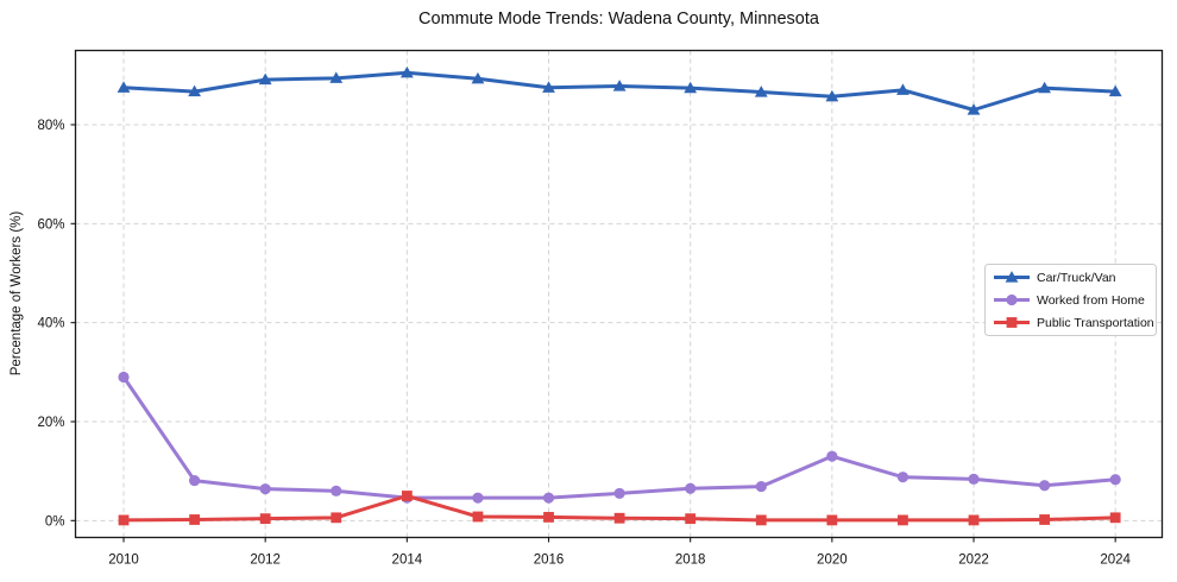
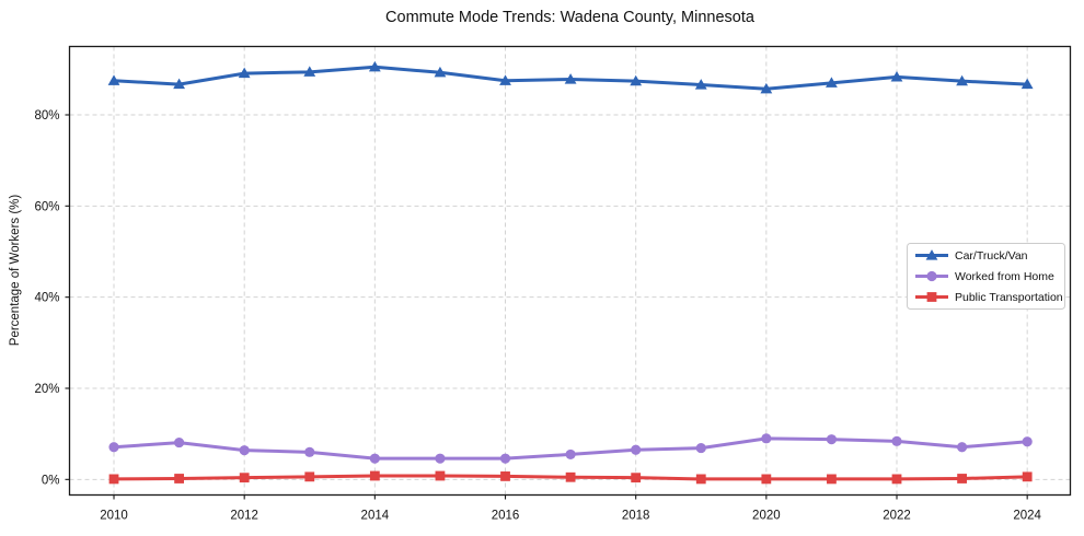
Worked from Home/2010: 29% -> 7%
Public Transportation/2014: 5% -> 1%
Worked from Home/2020: 13% -> 9%
Car/Truck/Van/2022: 83% -> 88%
